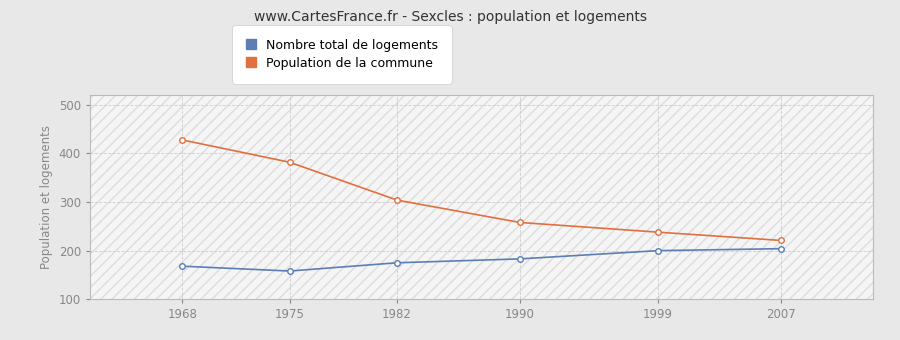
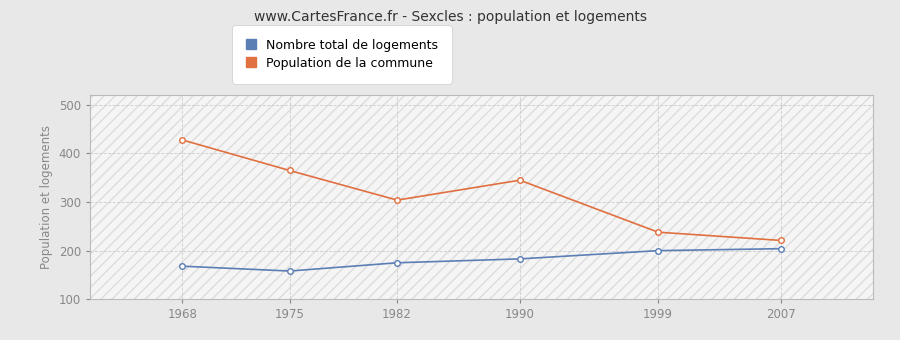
Population de la commune/1975: 382 -> 365
Population de la commune/1990: 258 -> 345
